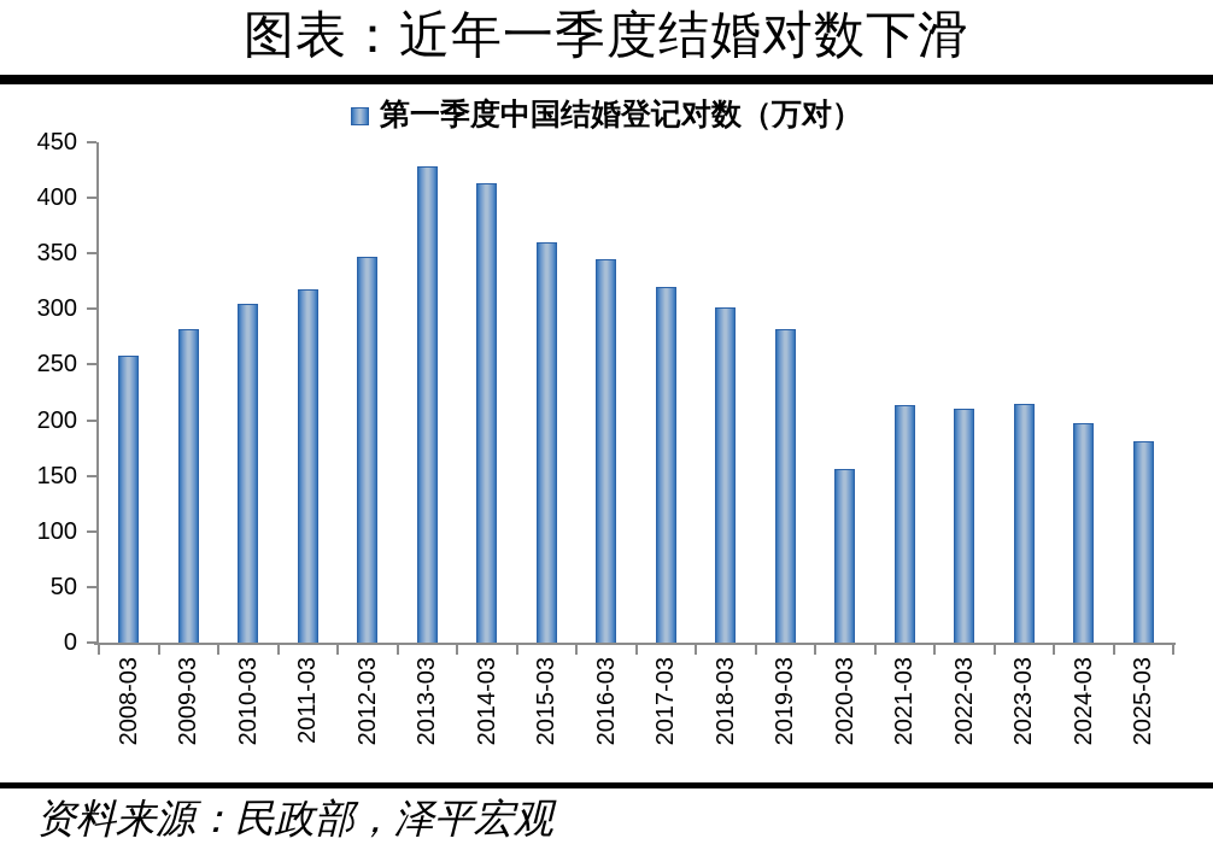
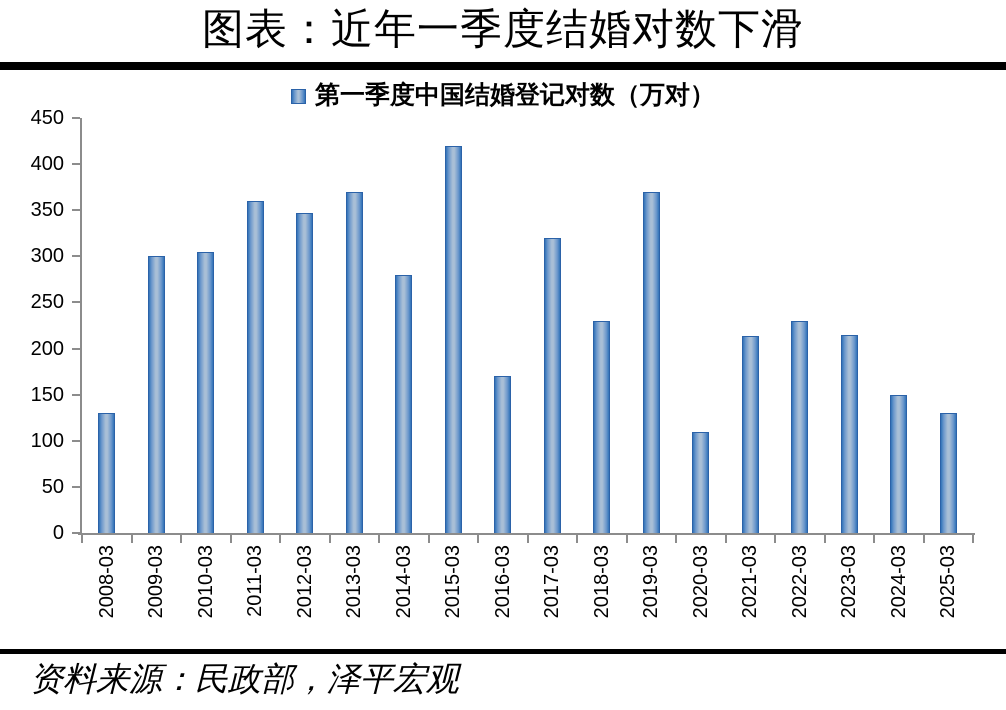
2008-03: 260 -> 130
2009-03: 280 -> 300
2011-03: 320 -> 360
2013-03: 430 -> 370
2014-03: 410 -> 280
2015-03: 360 -> 420
2016-03: 340 -> 170
2018-03: 300 -> 230
2019-03: 280 -> 370
2020-03: 160 -> 110
2022-03: 210 -> 230
2024-03: 200 -> 150
2025-03: 180 -> 130
